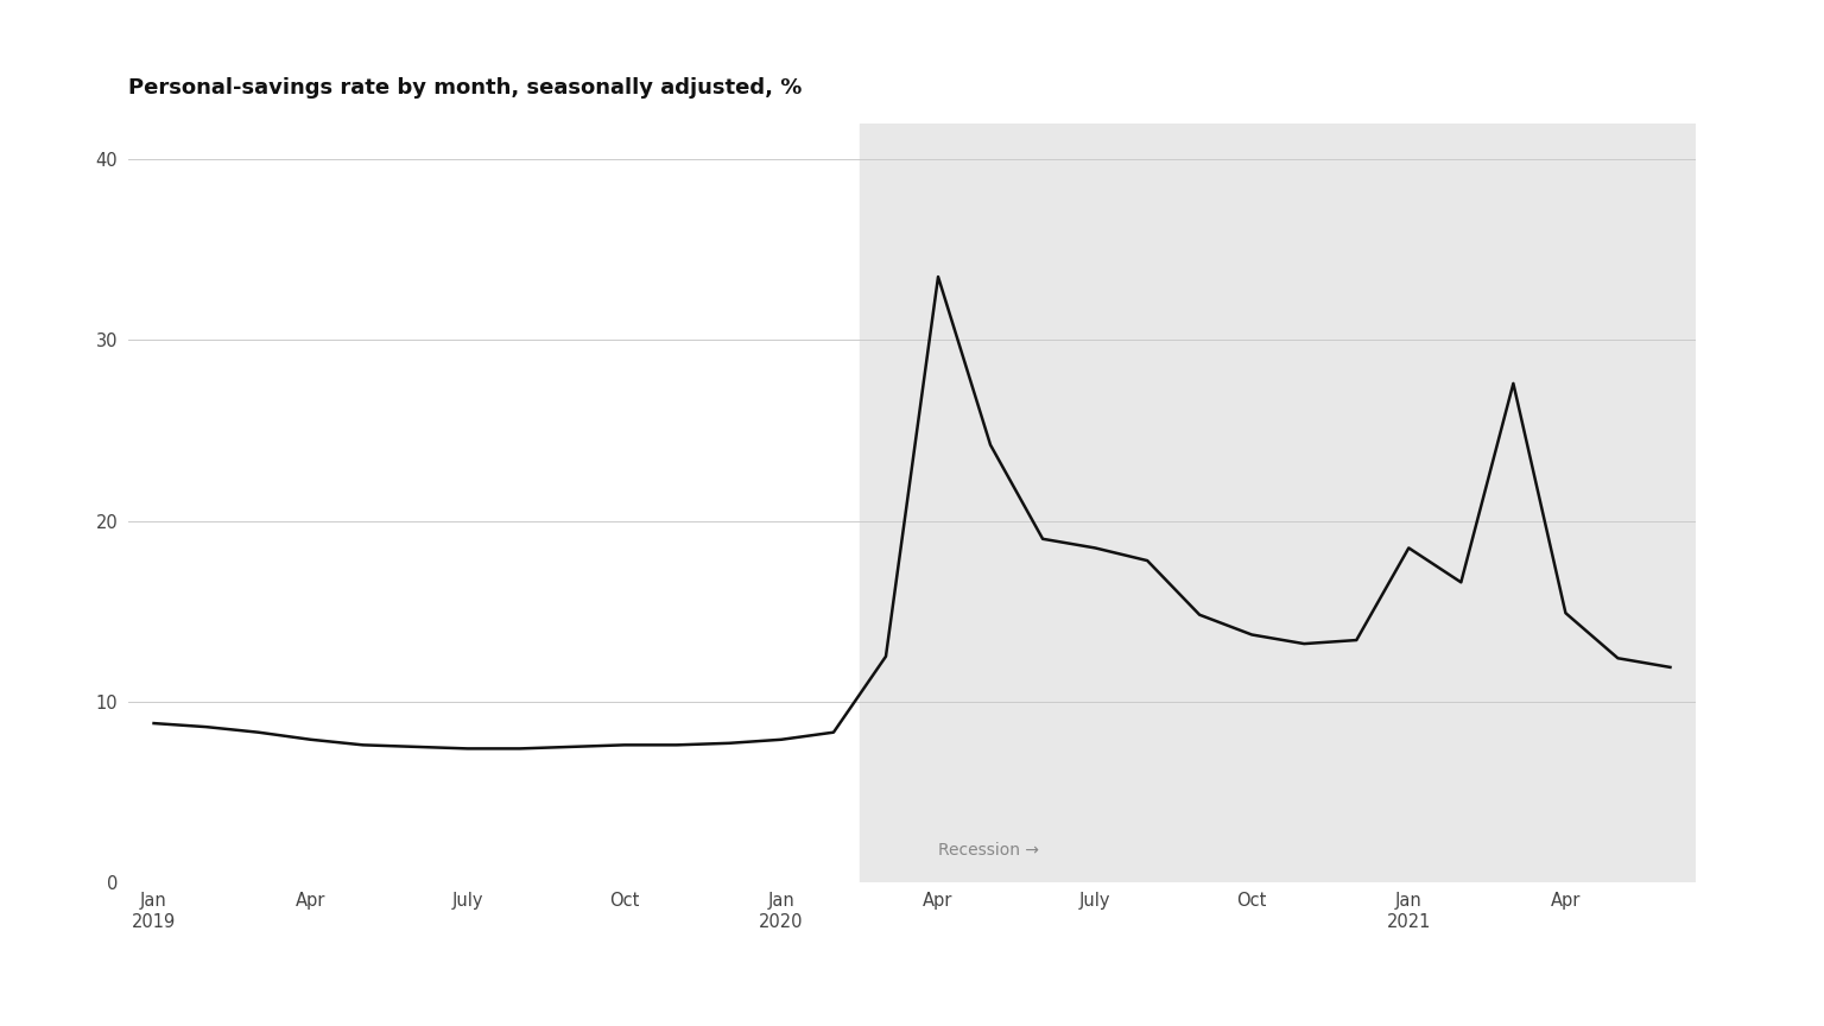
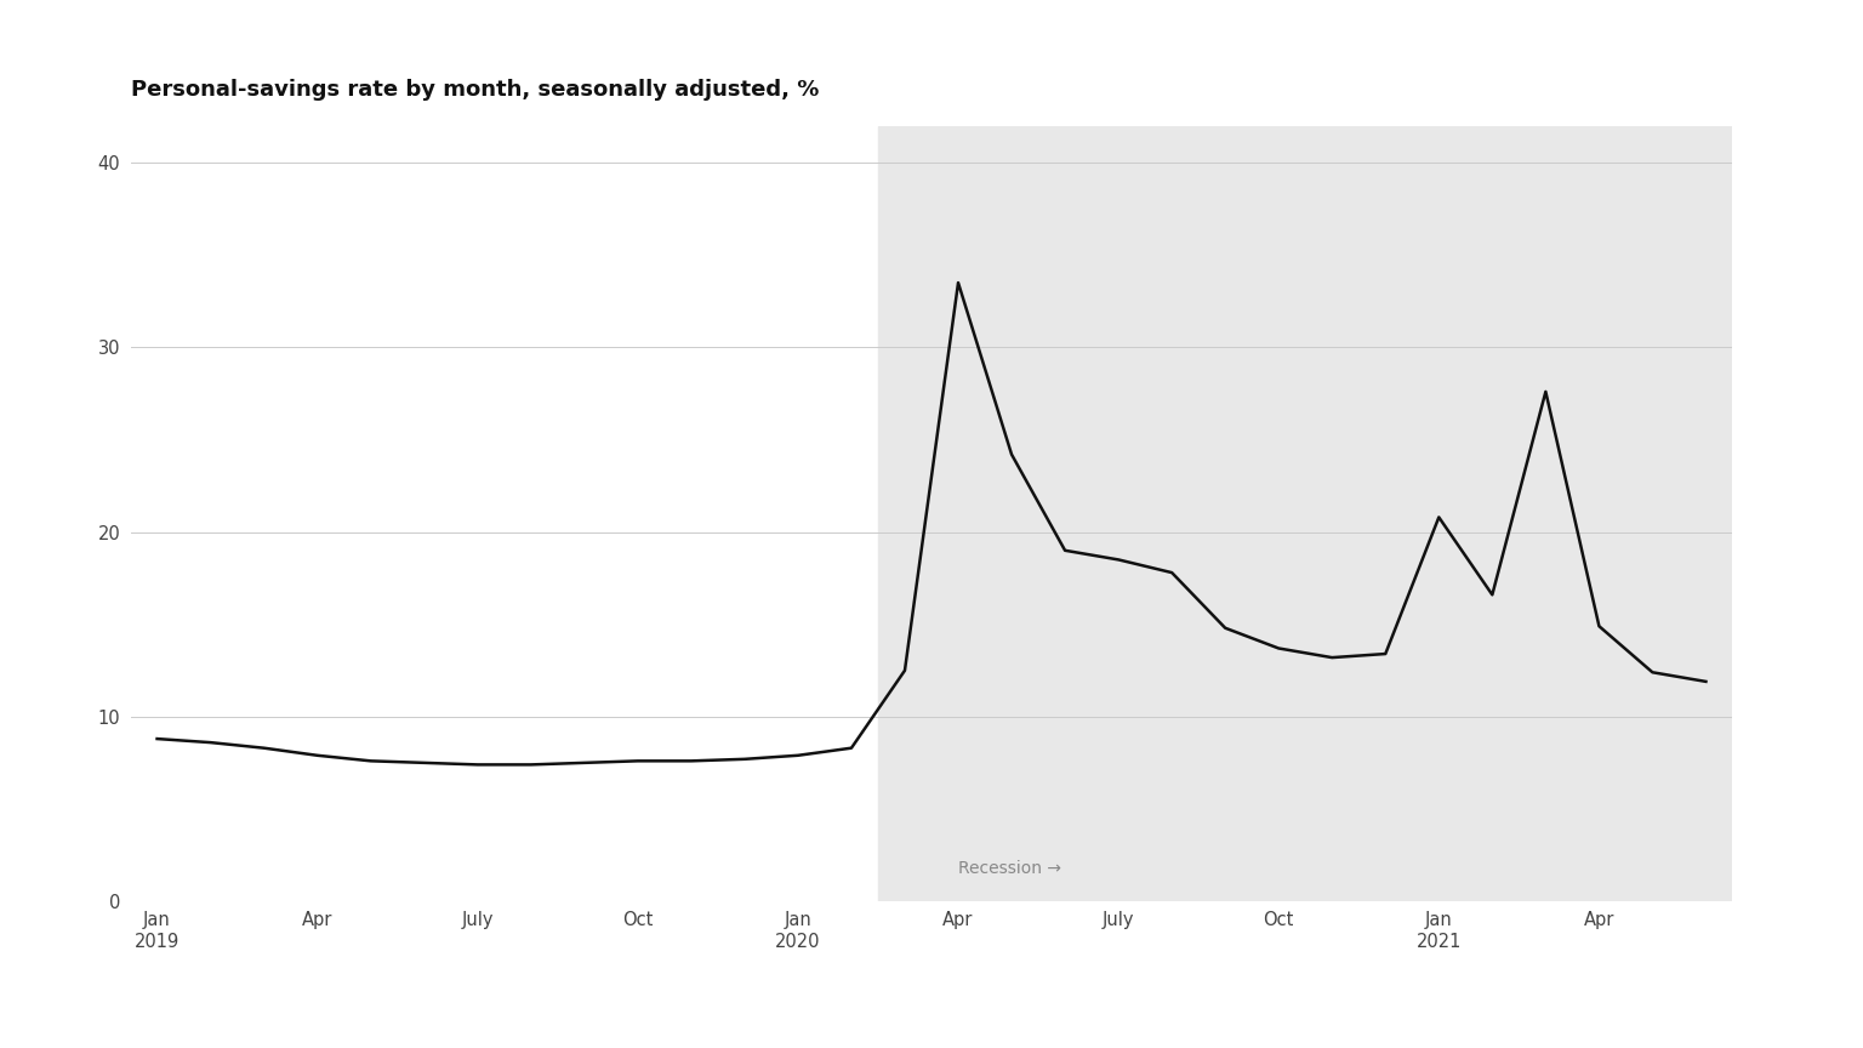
Jan 2021: 18.5 -> 20.8
